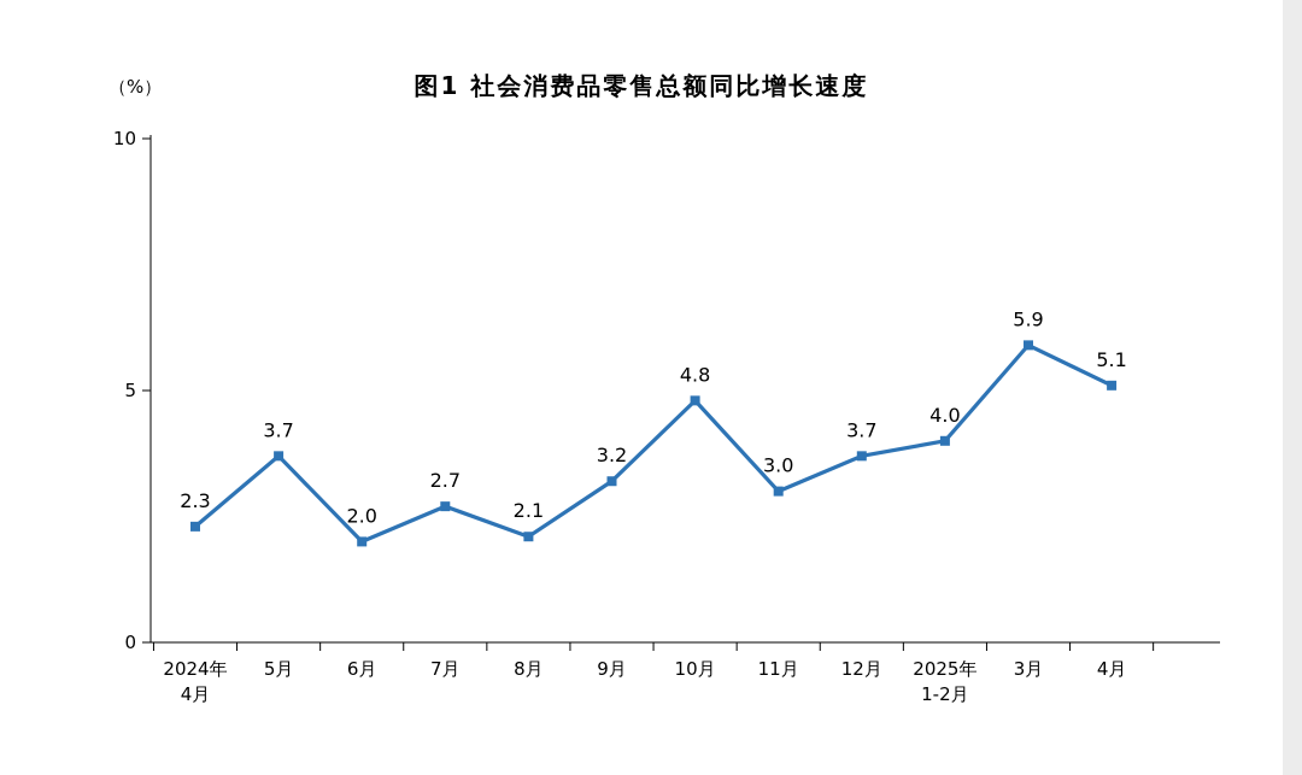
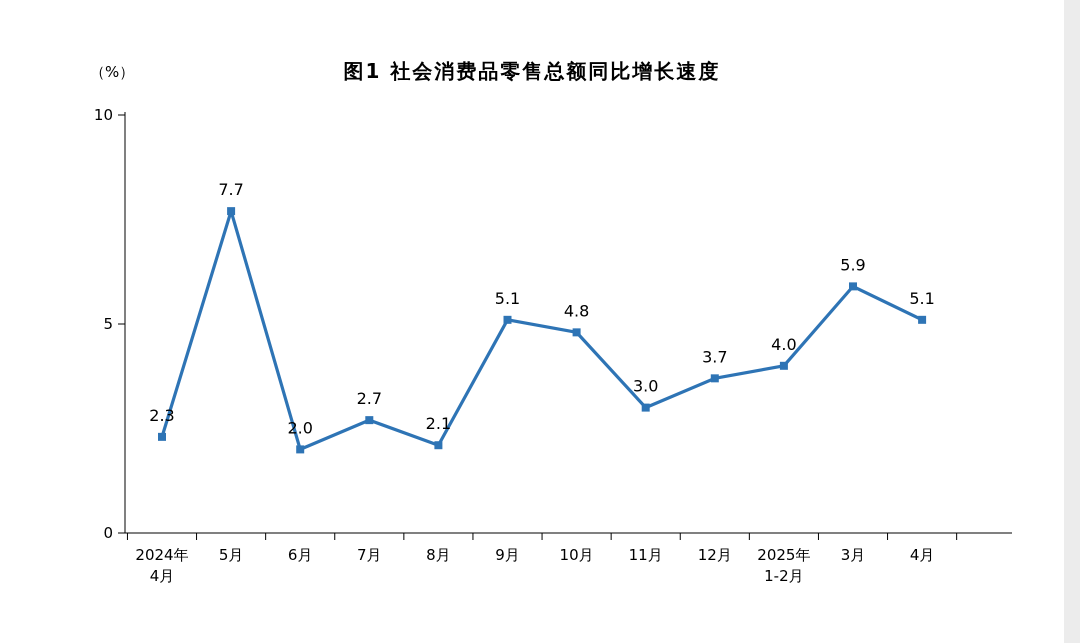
5月: 3.7 -> 7.7
9月: 3.2 -> 5.1
